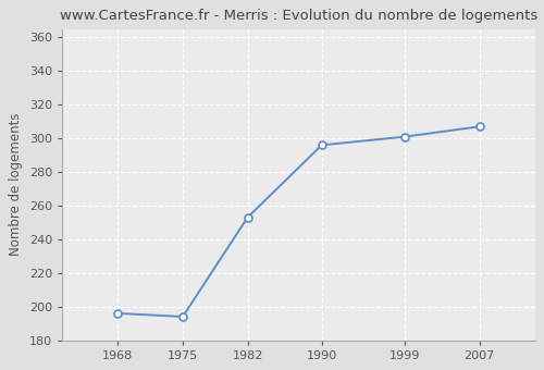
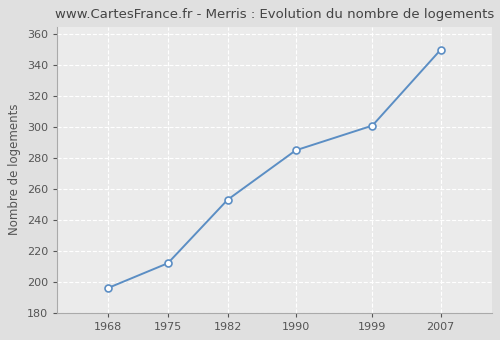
1975: 194 -> 212
1990: 296 -> 285
2007: 307 -> 350
